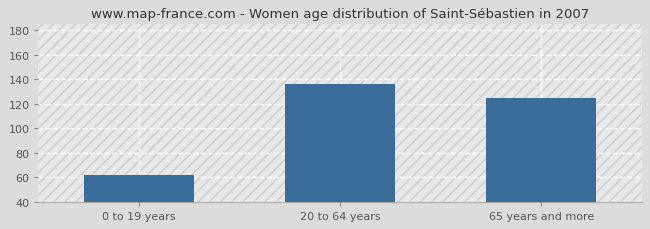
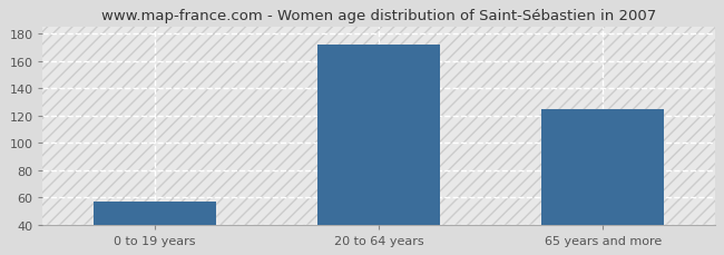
0 to 19 years: 62 -> 57
20 to 64 years: 136 -> 172
